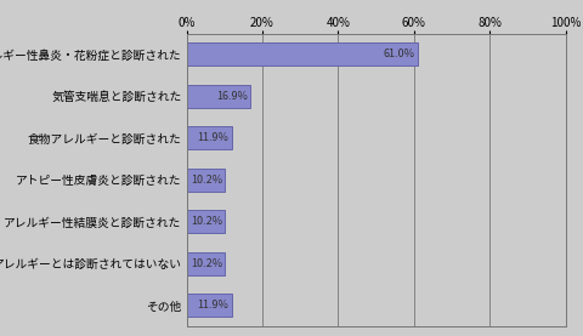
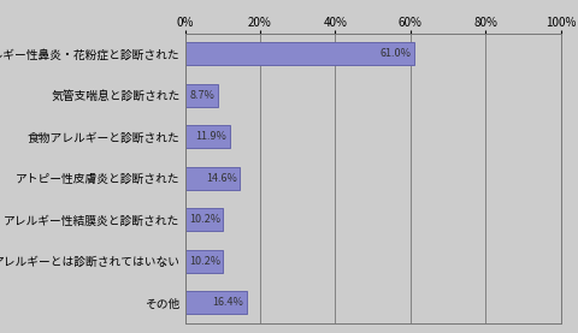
気管支喘息と診断された: 16.9% -> 8.7%
アトピー性皮膚炎と診断された: 10.2% -> 14.6%
その他: 11.9% -> 16.4%
